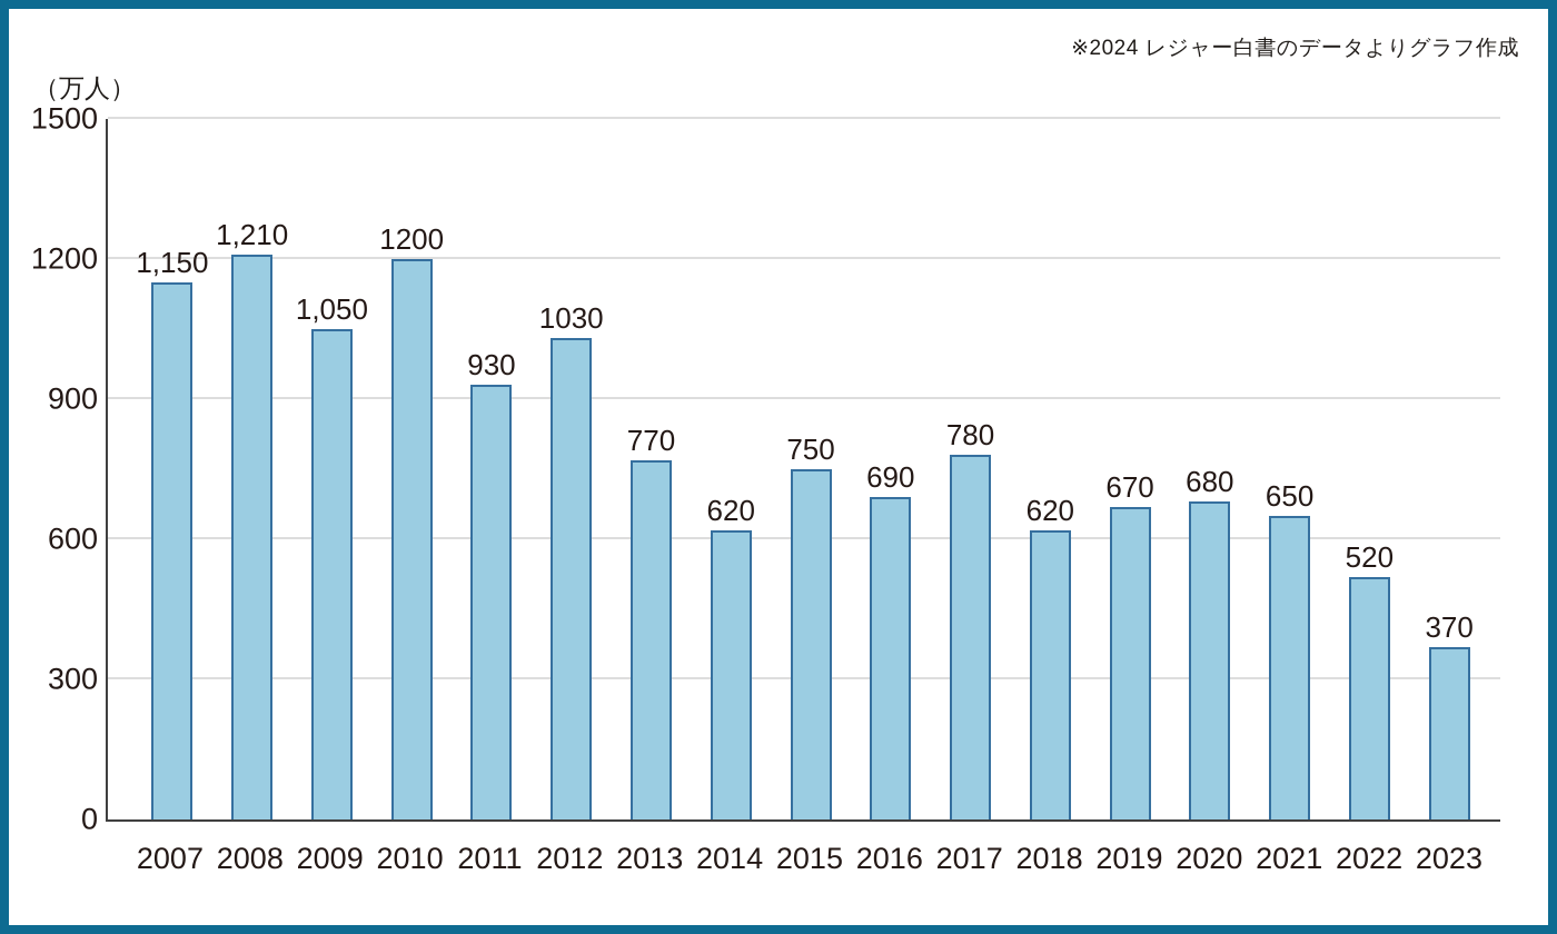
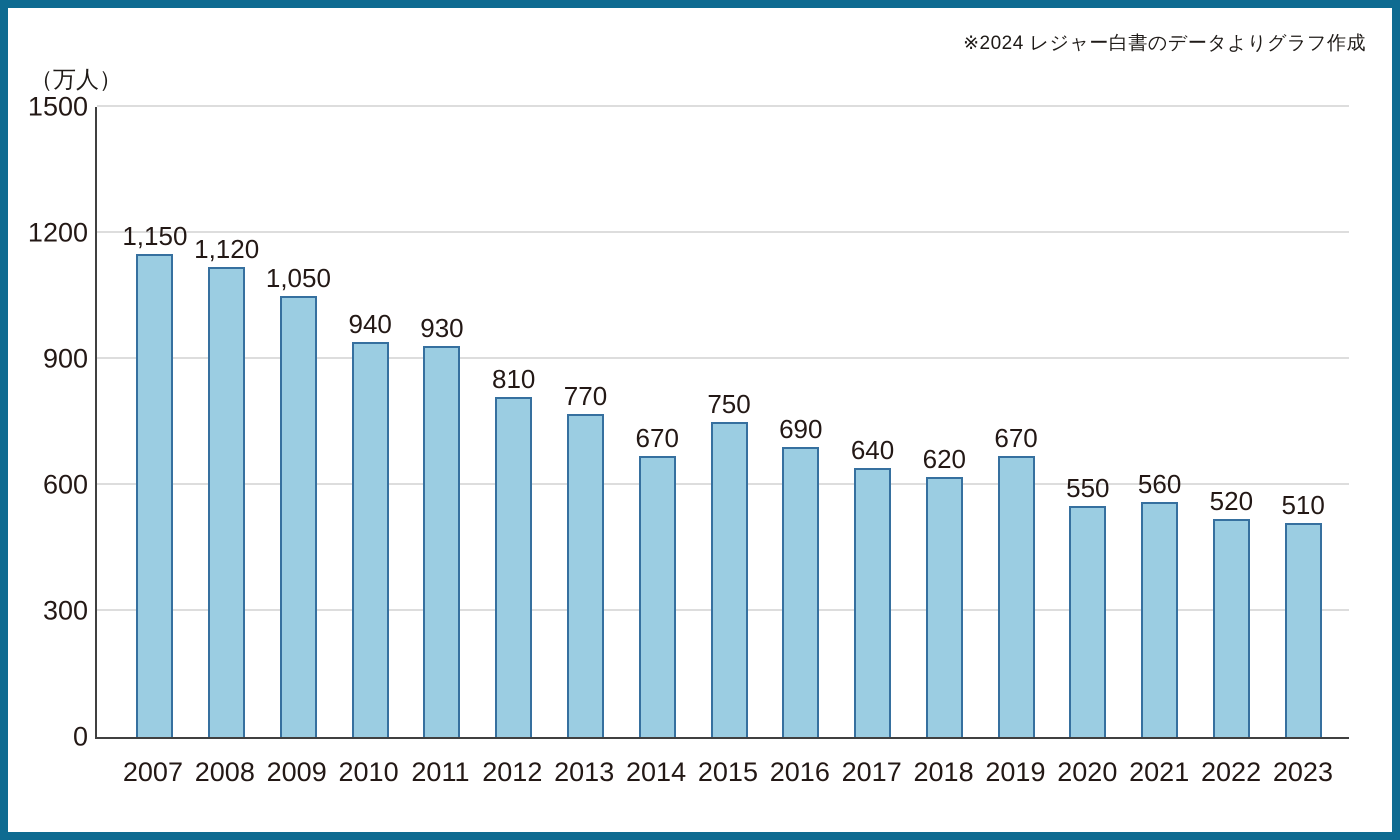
2008: 1,210 -> 1,120
2010: 1200 -> 940
2012: 1030 -> 810
2014: 620 -> 670
2017: 780 -> 640
2020: 680 -> 550
2021: 650 -> 560
2023: 370 -> 510
